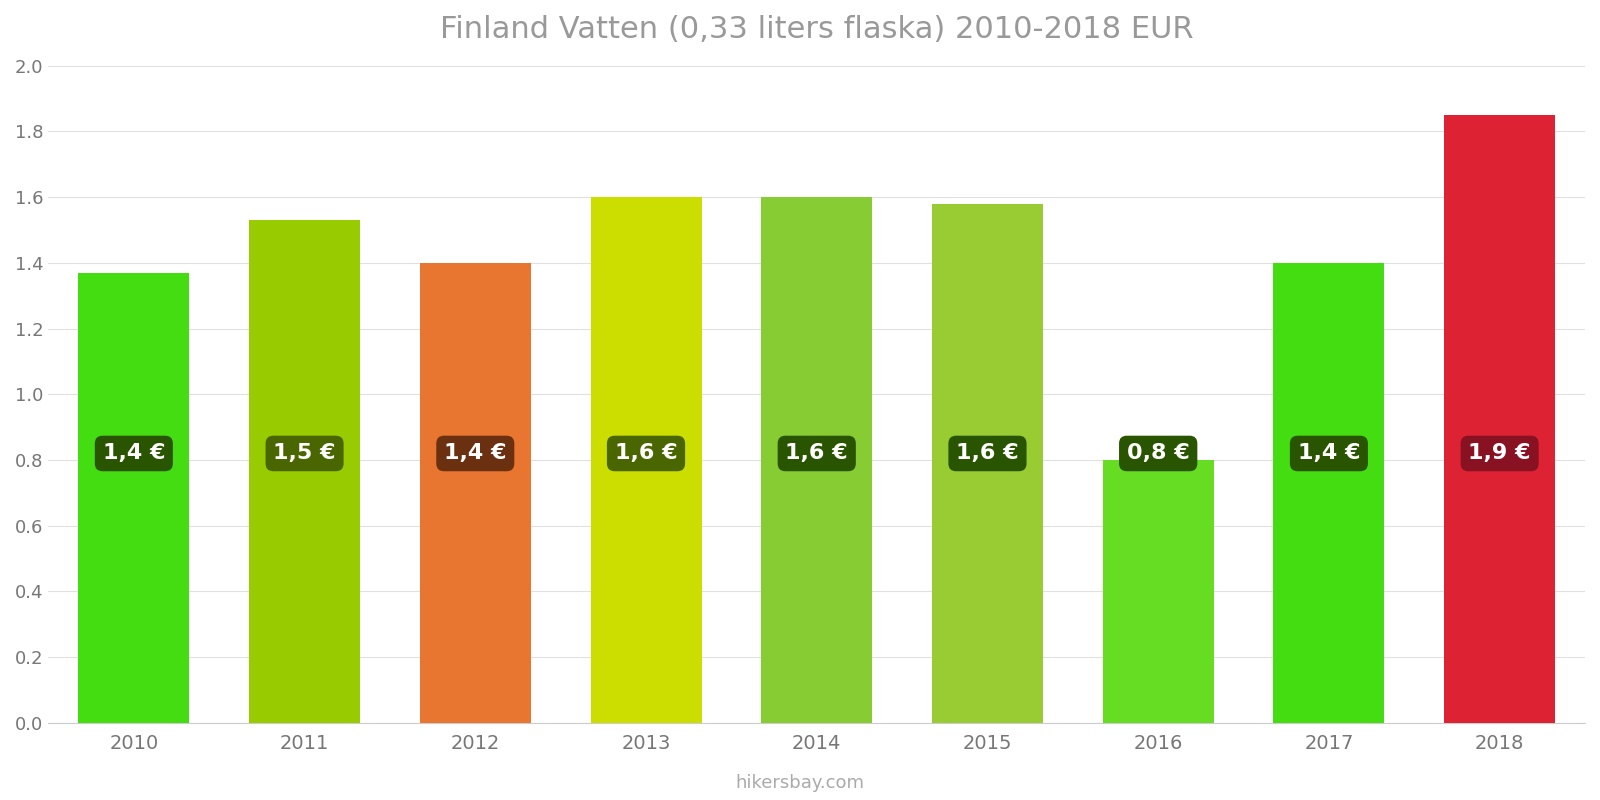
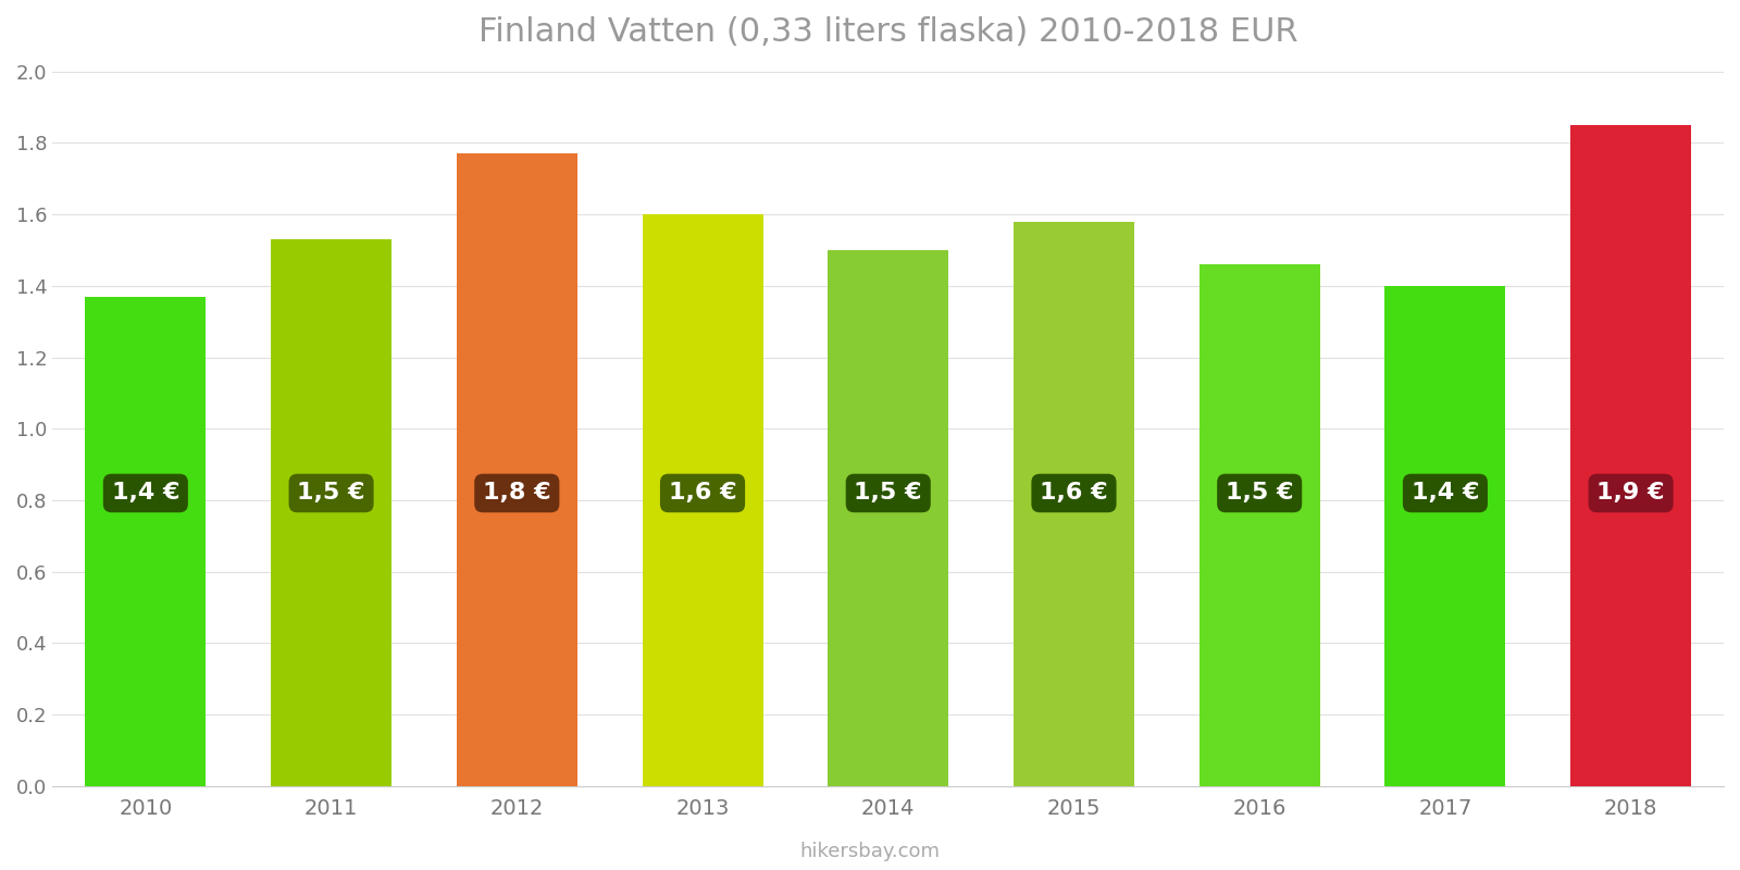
2012: 1,4 -> 1,8
2014: 1,6 -> 1,5
2016: 0,8 -> 1,5
